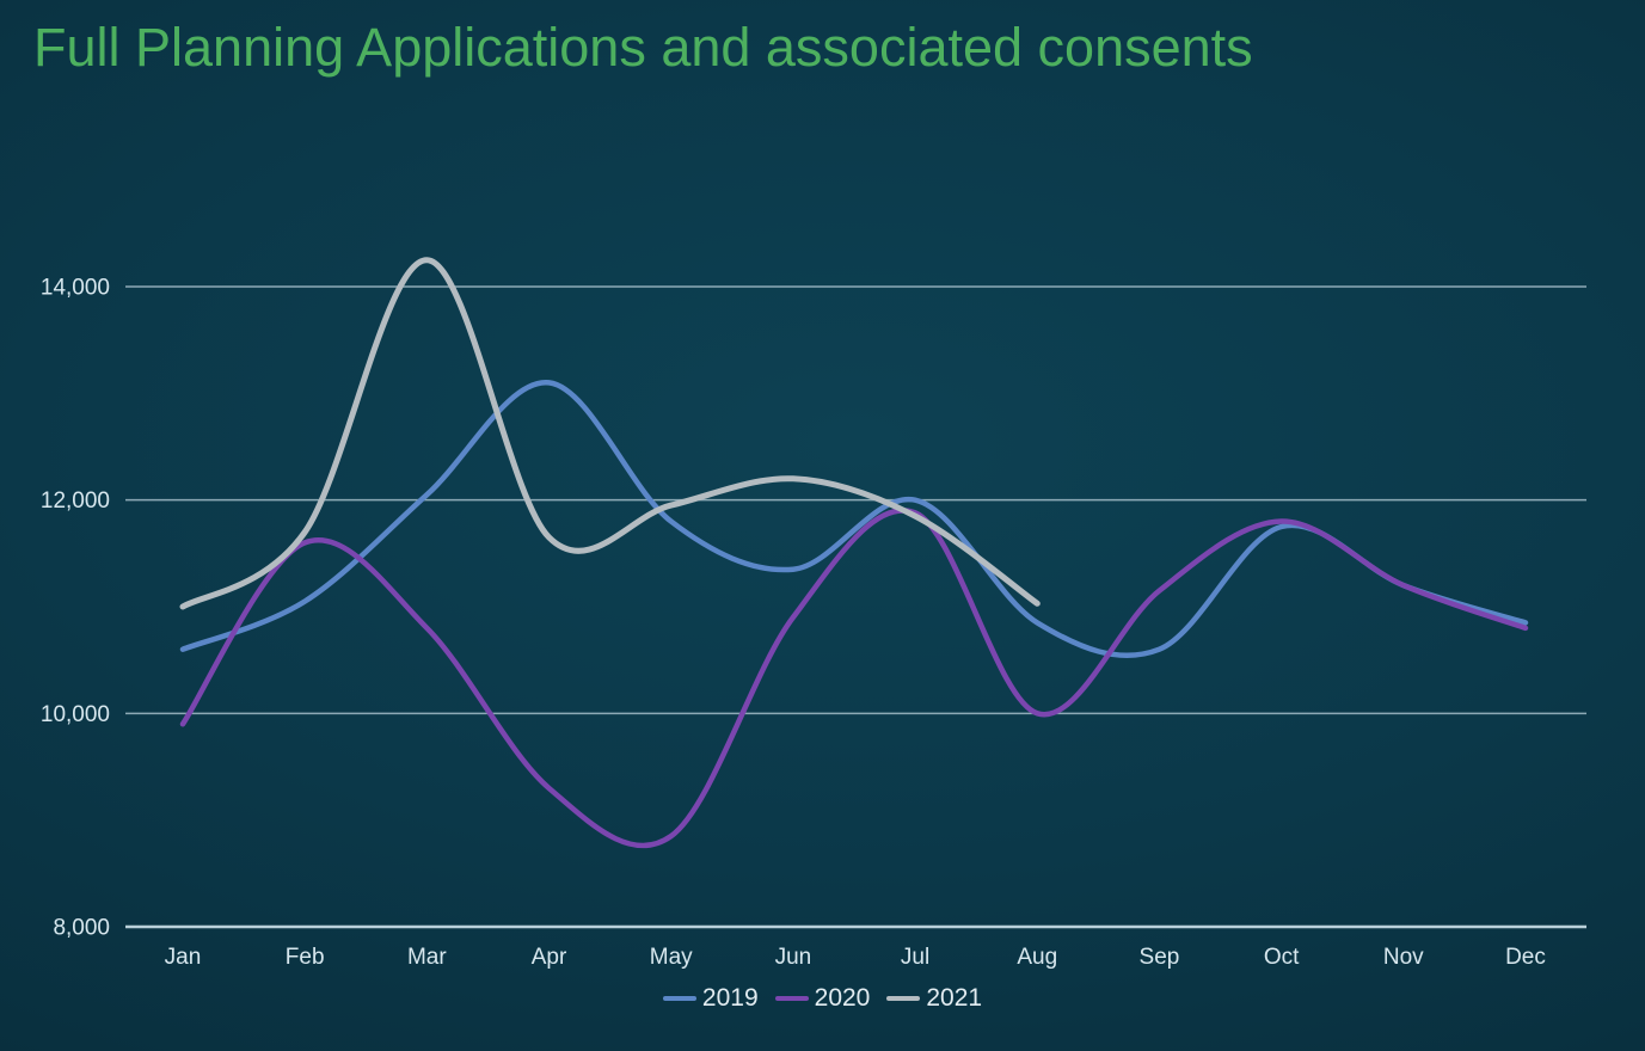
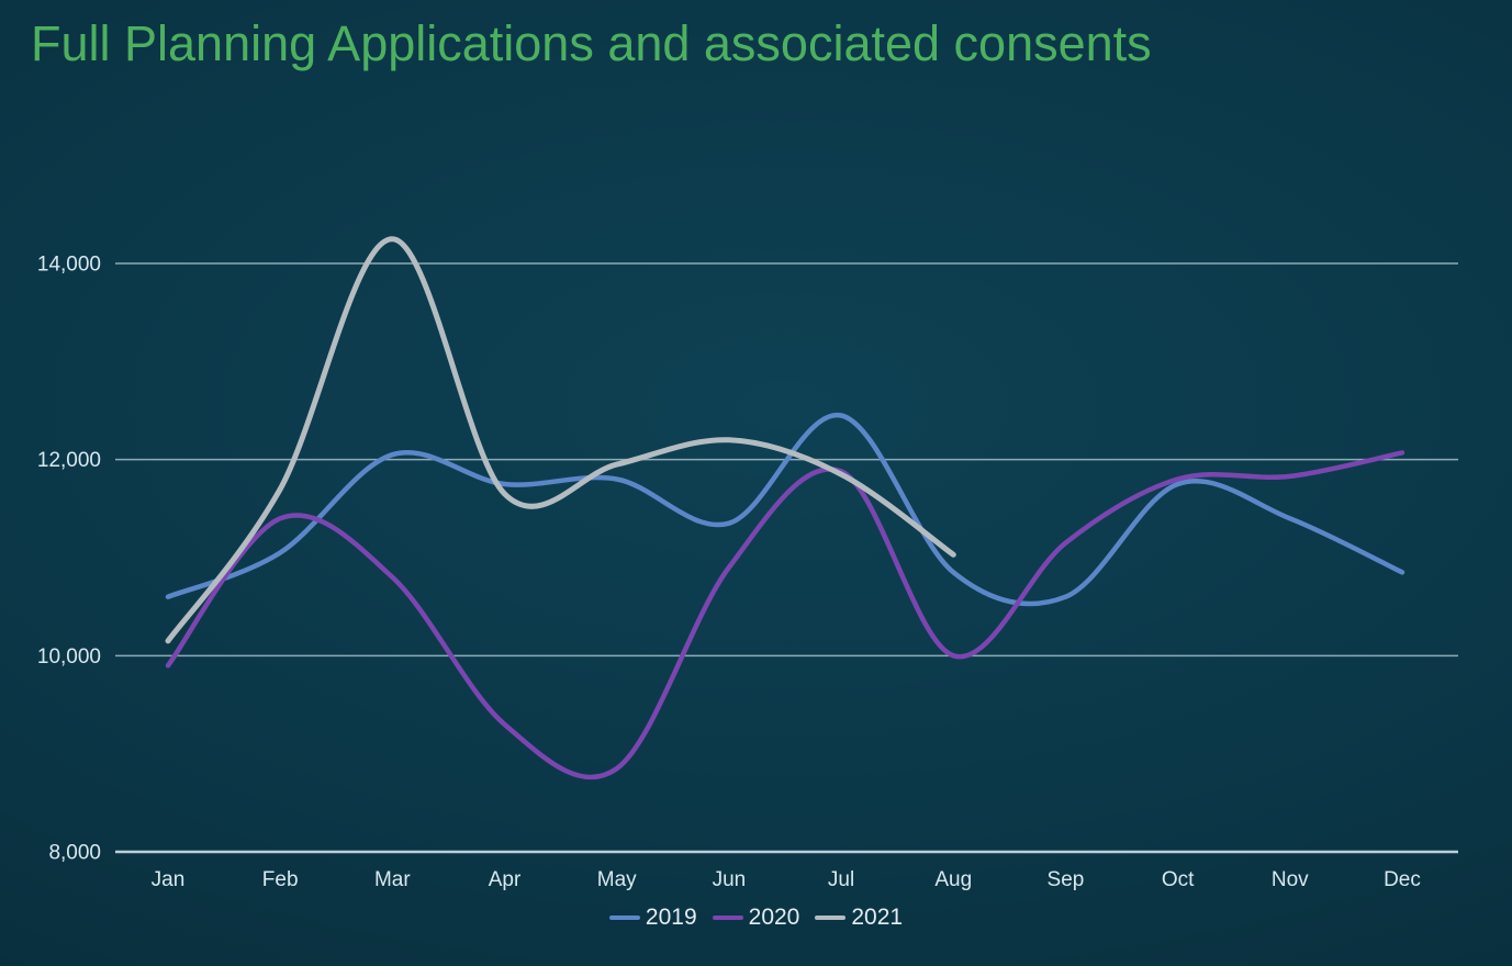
2021/Jan: 11000 -> 10200
2020/Feb: 11600 -> 11400
2019/Apr: 13100 -> 11800
2019/Jul: 12000 -> 12400
2019/Nov: 11200 -> 11400
2020/Nov: 11200 -> 11800
2020/Dec: 10800 -> 12100
